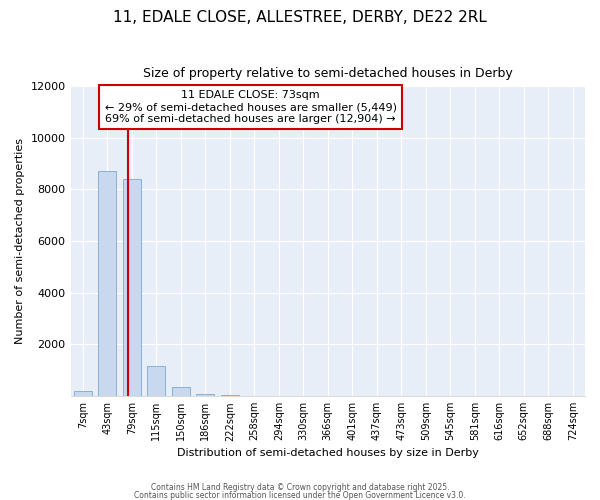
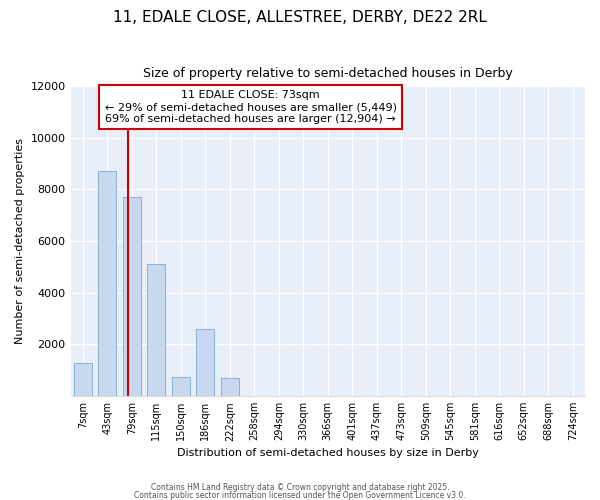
7sqm: 200 -> 1300
79sqm: 8400 -> 7700
115sqm: 1150 -> 5100
150sqm: 350 -> 750
186sqm: 100 -> 2600
222sqm: 60 -> 700
